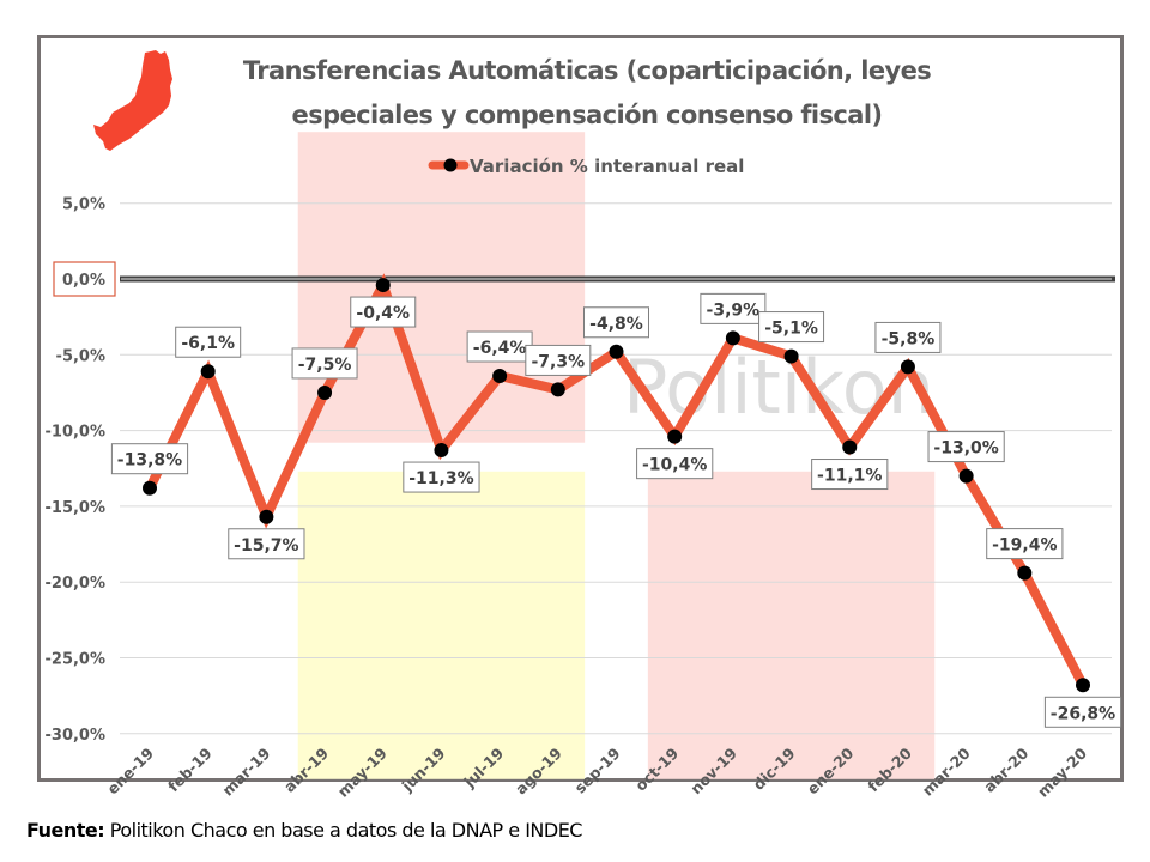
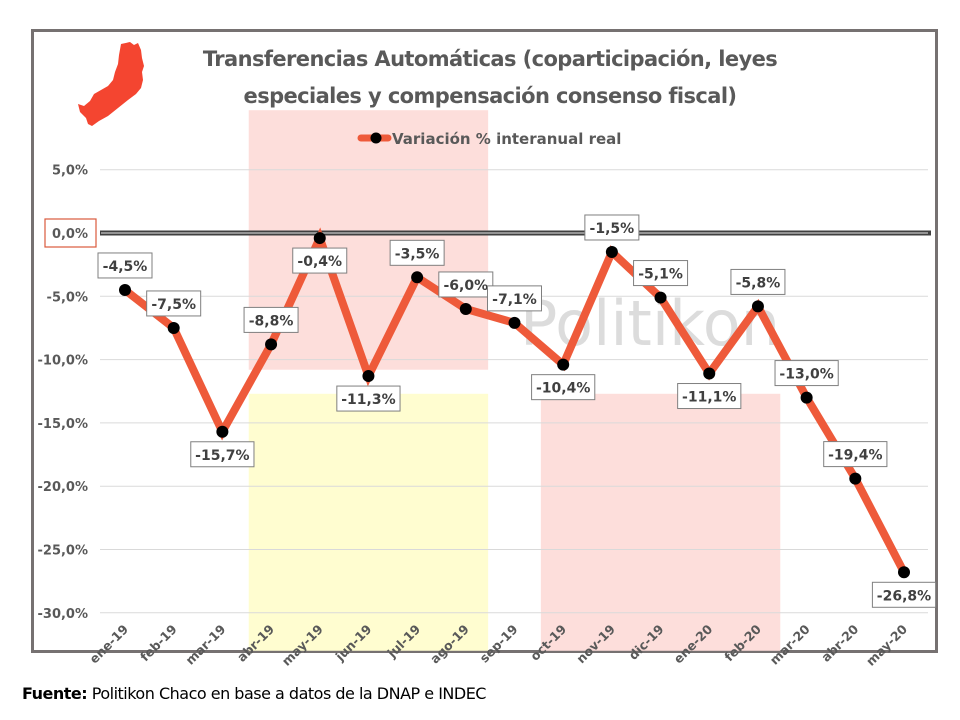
ene-19: -13,8% -> -4,5%
feb-19: -6,1% -> -7,5%
abr-19: -7,5% -> -8,8%
jul-19: -6,4% -> -3,5%
ago-19: -7,3% -> -6,0%
sep-19: -4,8% -> -7,1%
nov-19: -3,9% -> -1,5%
